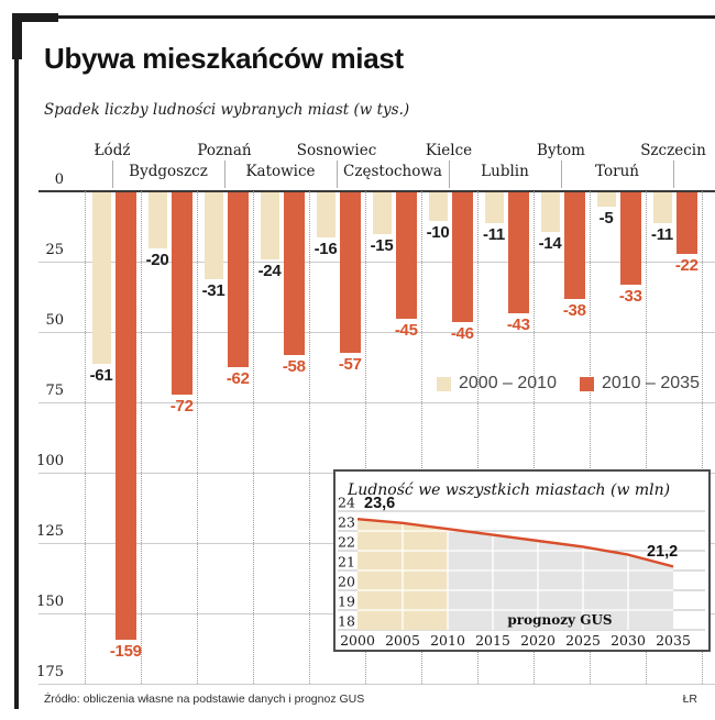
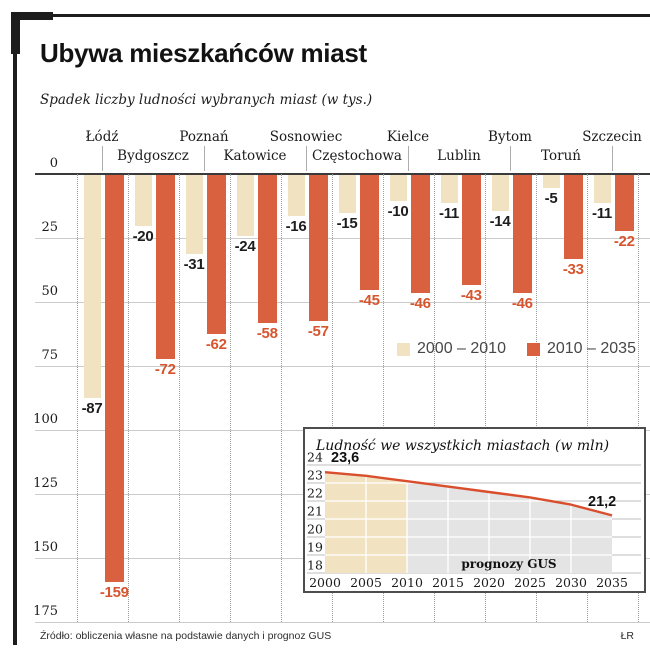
Spadek liczby ludności wybranych miast (w tys.)/2000 – 2010/Łódź: -61 -> -87
Spadek liczby ludności wybranych miast (w tys.)/2010 – 2035/Bytom: -38 -> -46
